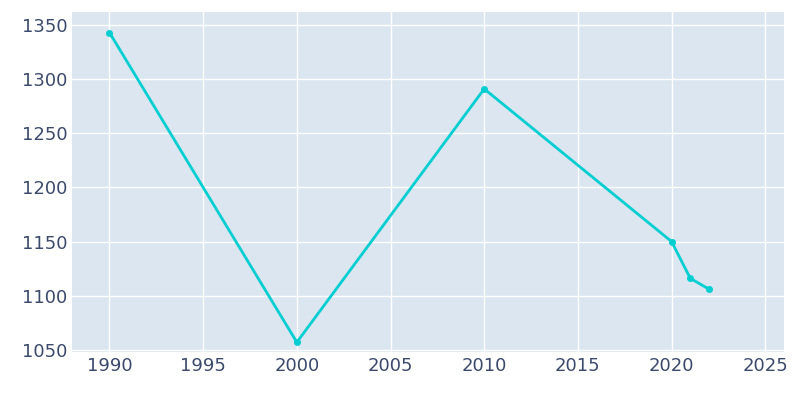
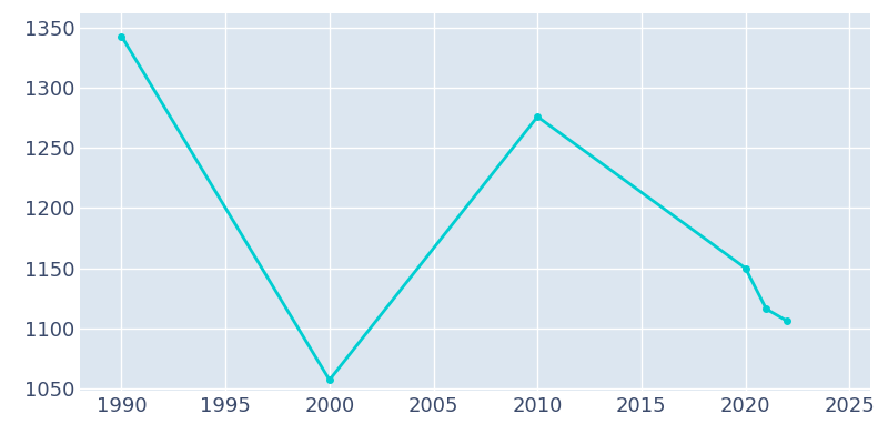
2010: 1291 -> 1276
